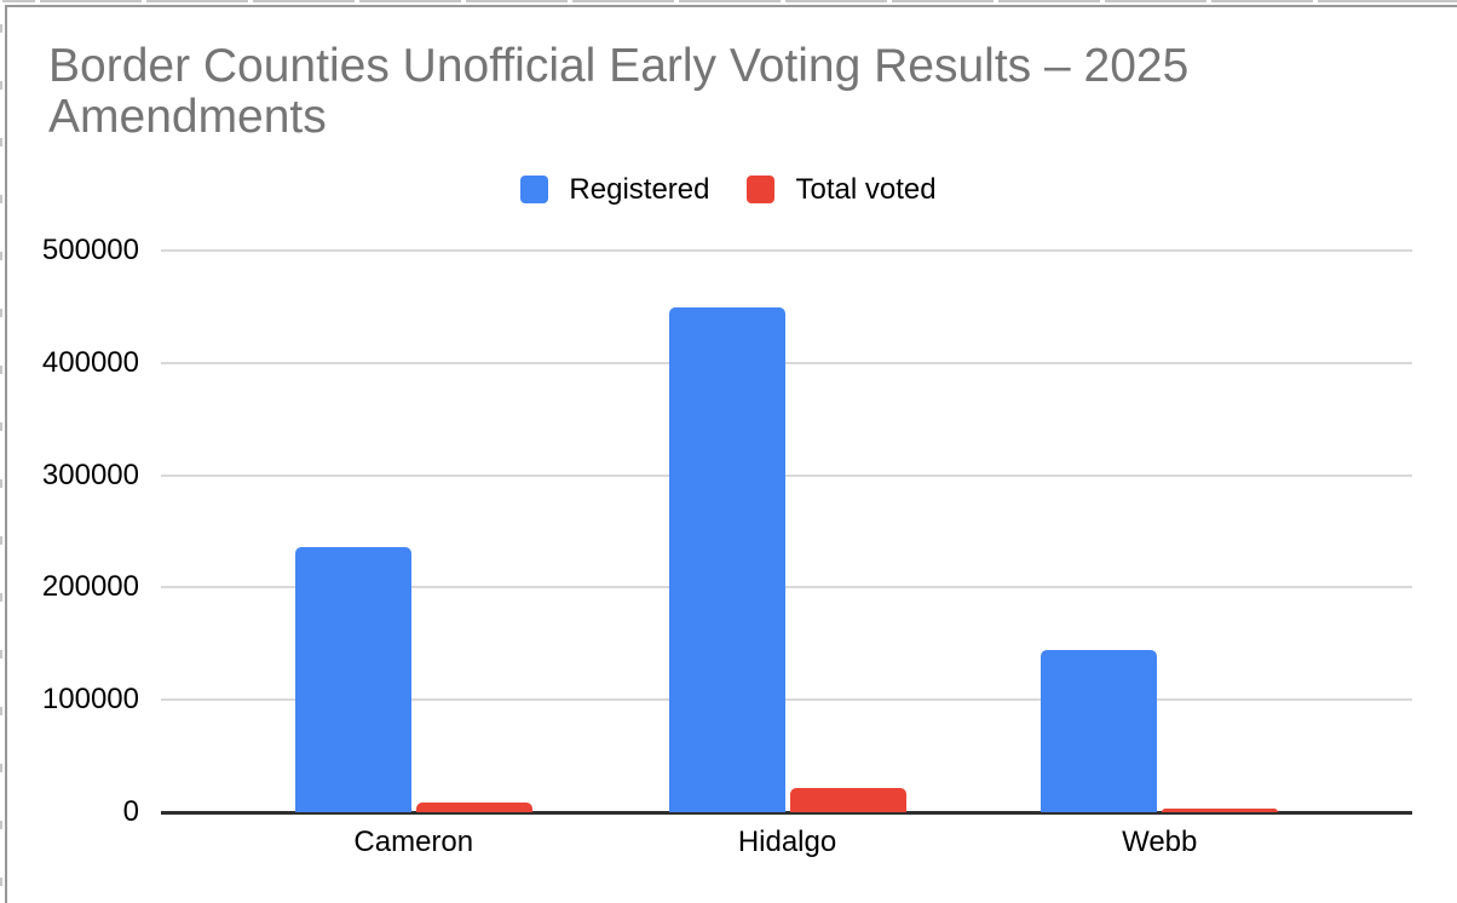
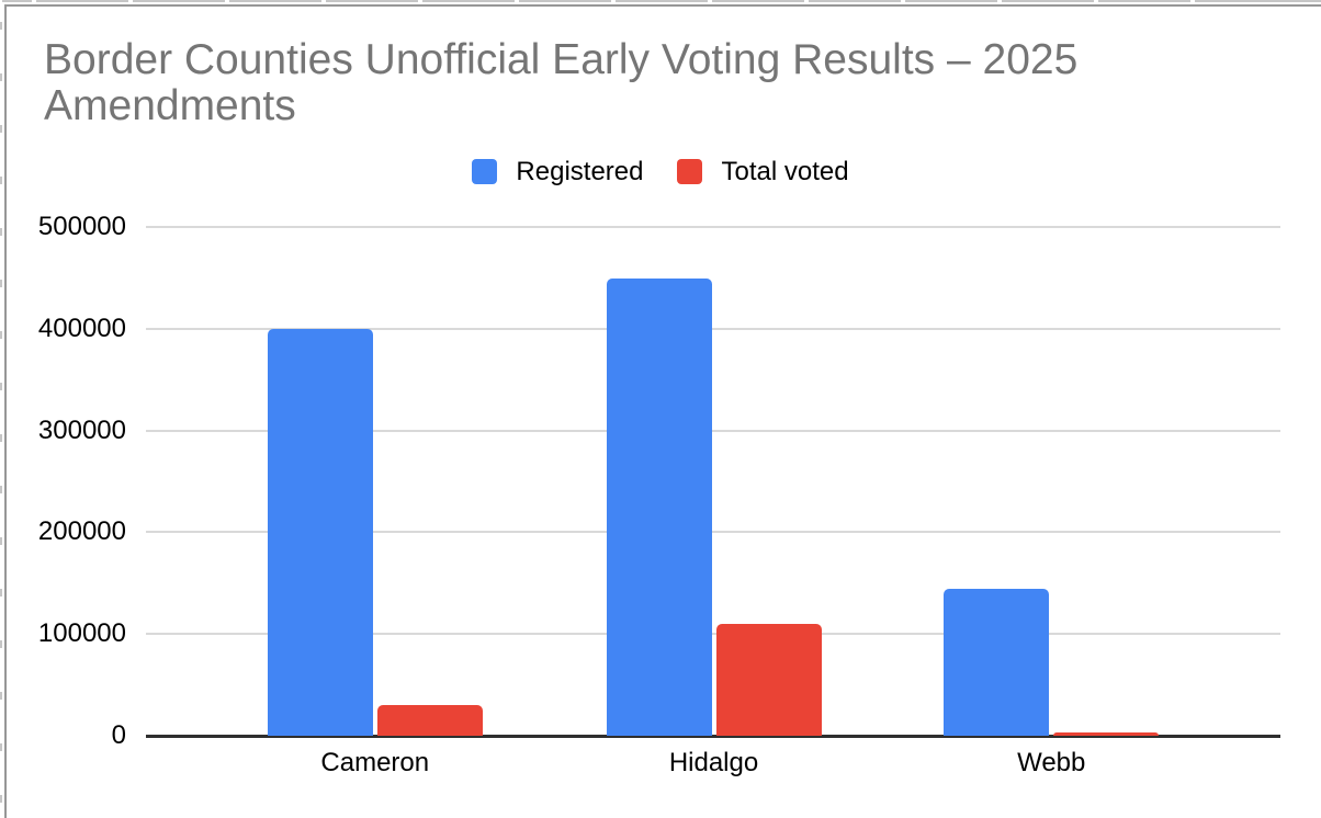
Registered/Cameron: 240000 -> 400000
Total voted/Cameron: 10000 -> 30000
Total voted/Hidalgo: 20000 -> 110000
